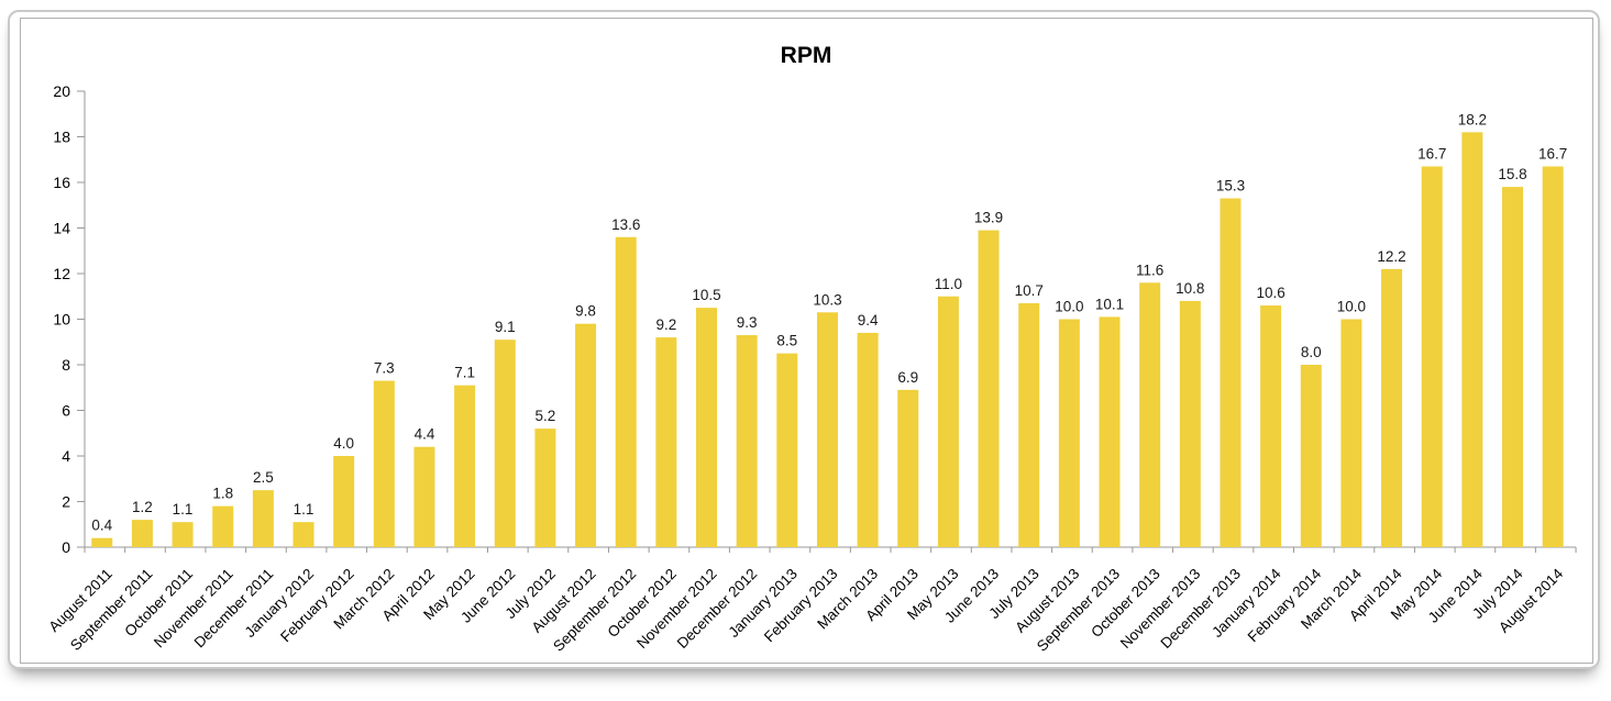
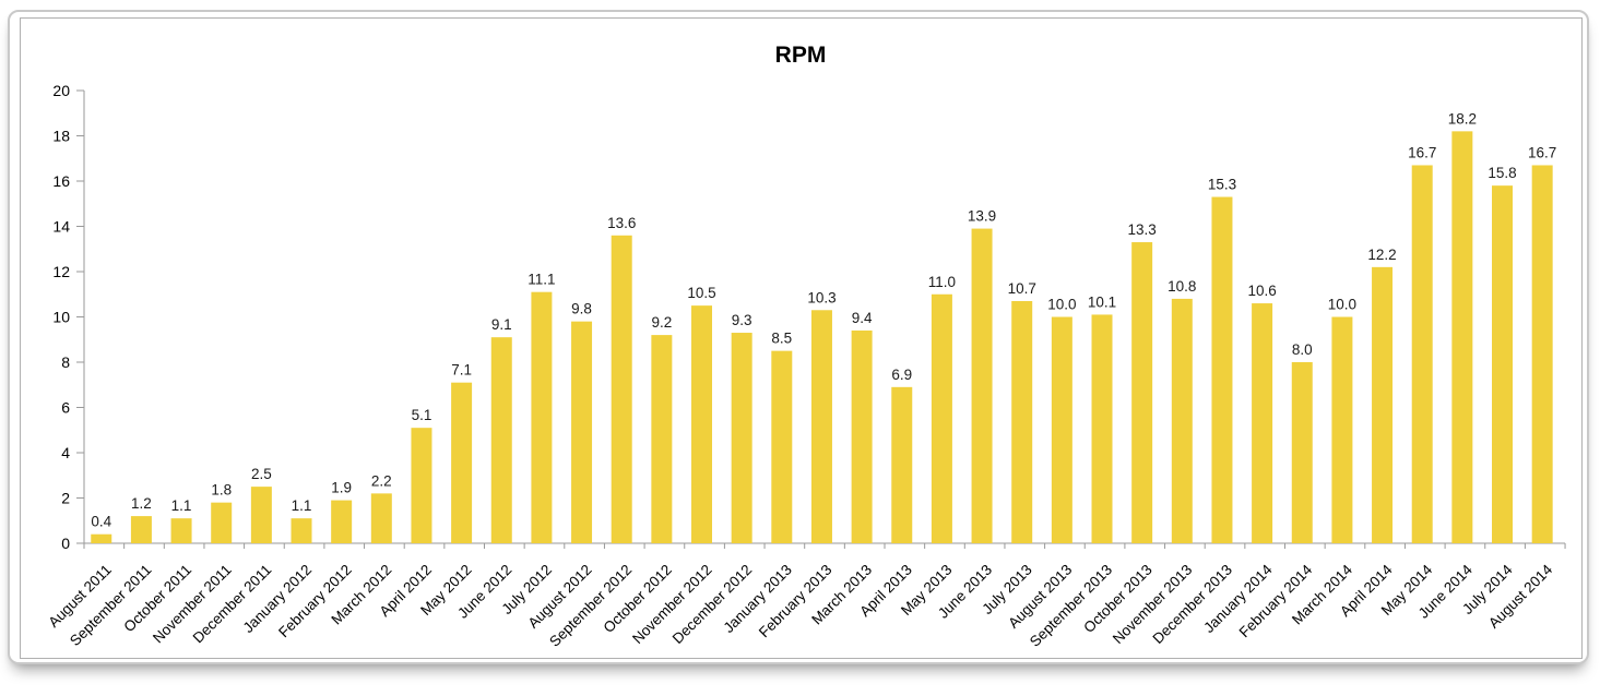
February 2012: 4.0 -> 1.9
March 2012: 7.3 -> 2.2
April 2012: 4.4 -> 5.1
July 2012: 5.2 -> 11.1
October 2013: 11.6 -> 13.3
